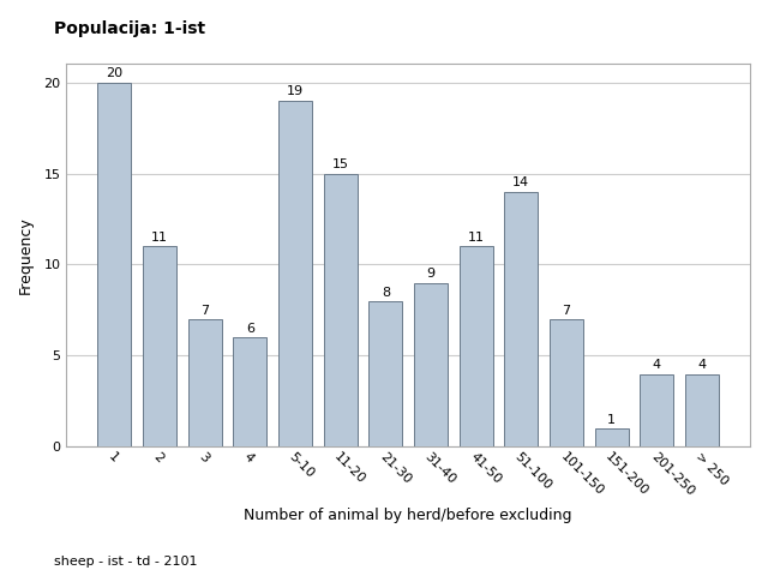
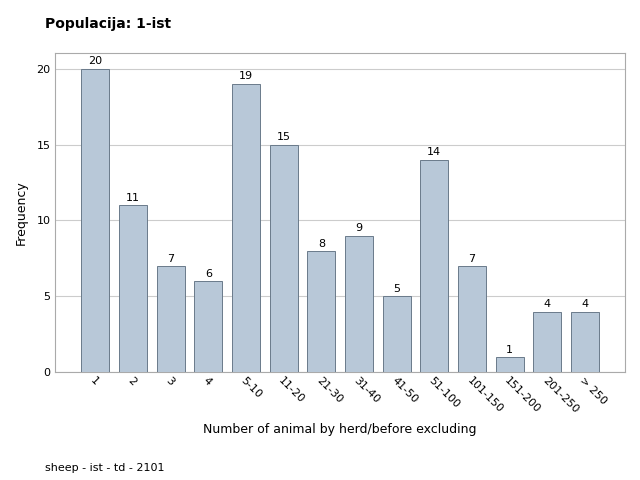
41-50: 11 -> 5
